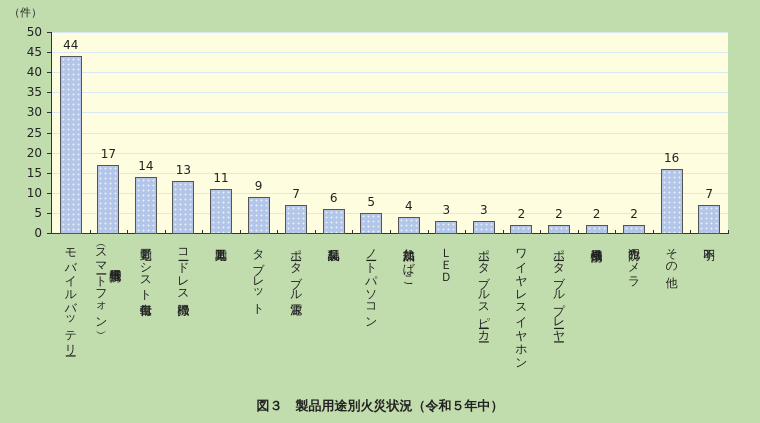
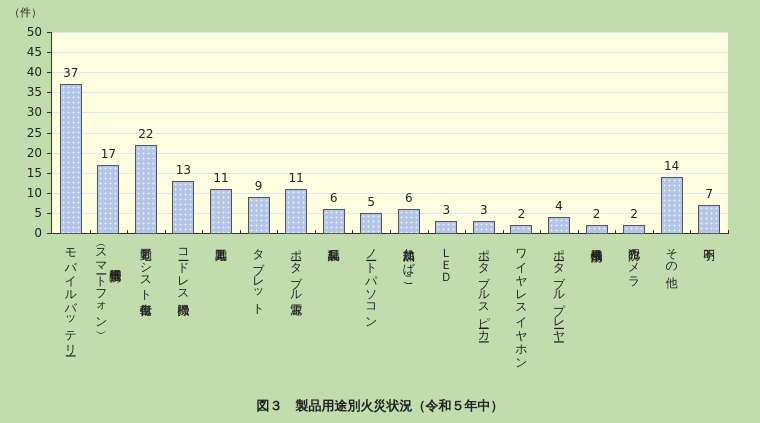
モバイルバッテリー: 44 -> 37
電動アシスト付自転車: 14 -> 22
ポータブル電源: 7 -> 11
加熱式たばこ: 4 -> 6
ポータブルプレーヤー: 2 -> 4
その他: 16 -> 14
